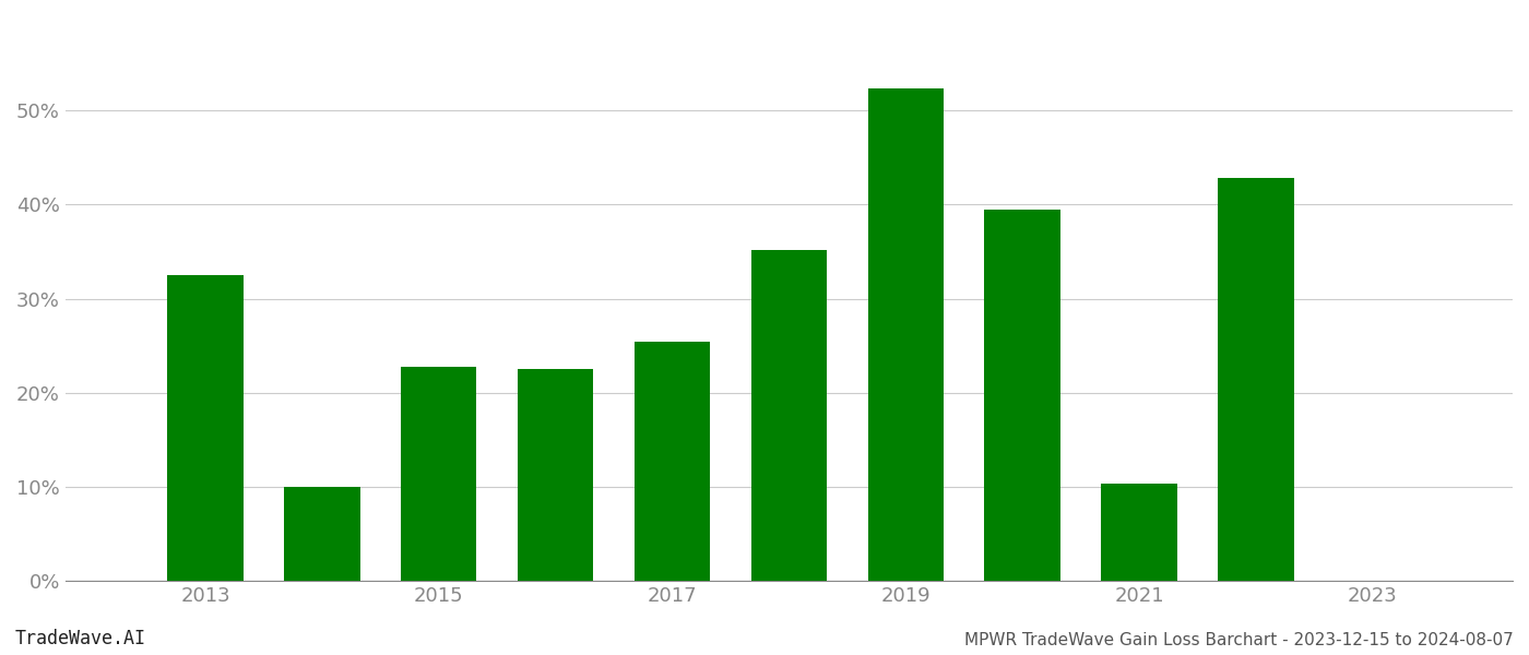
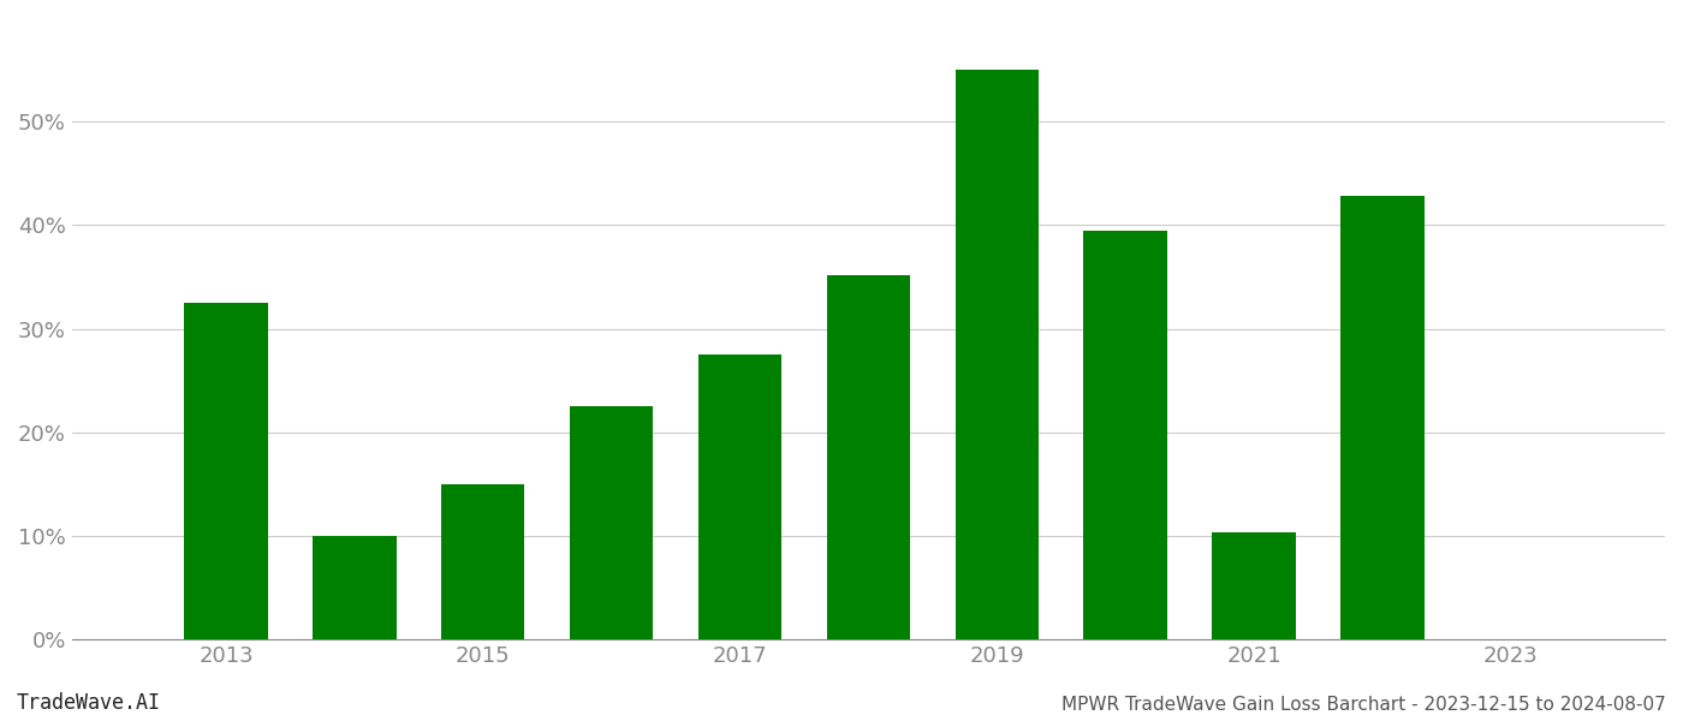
2015: 22.8% -> 15.0%
2017: 25.4% -> 27.5%
2019: 52.4% -> 55.0%
